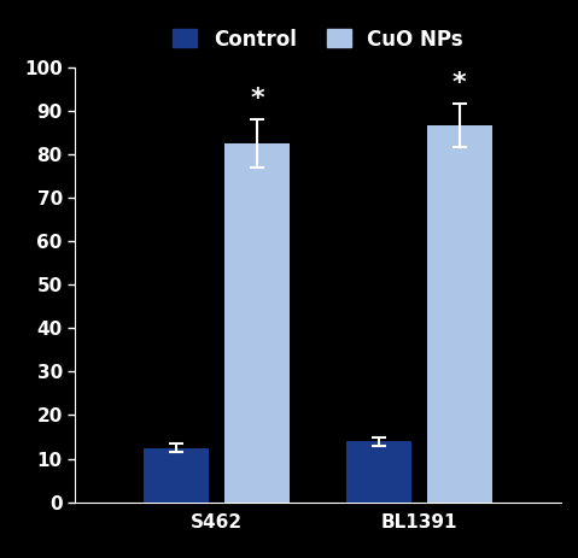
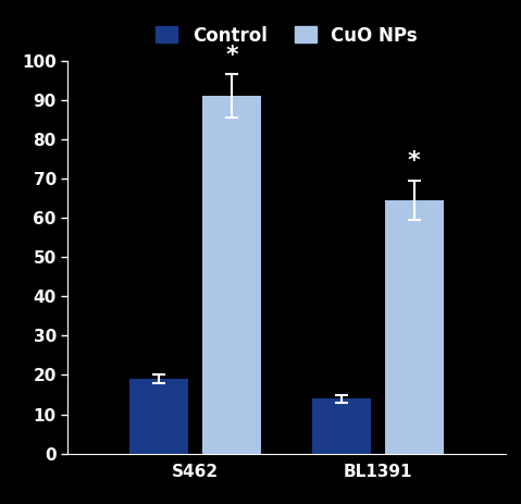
Control/S462: 12.5 -> 19.0
CuO NPs/S462: 82.5 -> 91.0
CuO NPs/BL1391: 86.5 -> 64.5
